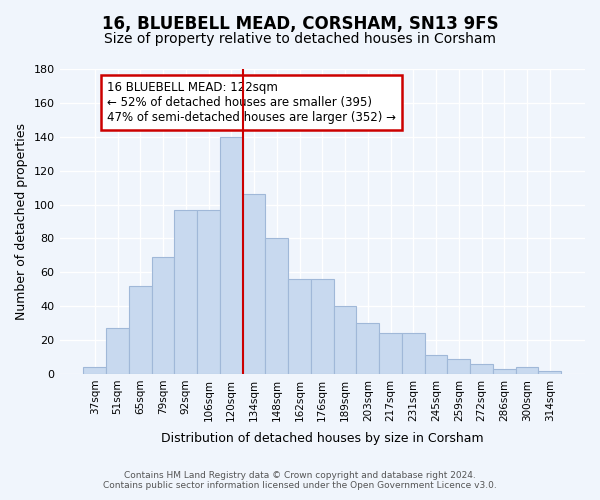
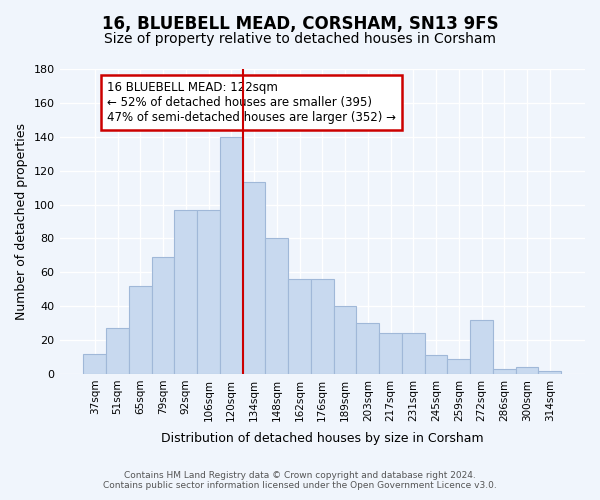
37sqm: 4 -> 12
134sqm: 106 -> 113
272sqm: 6 -> 32
